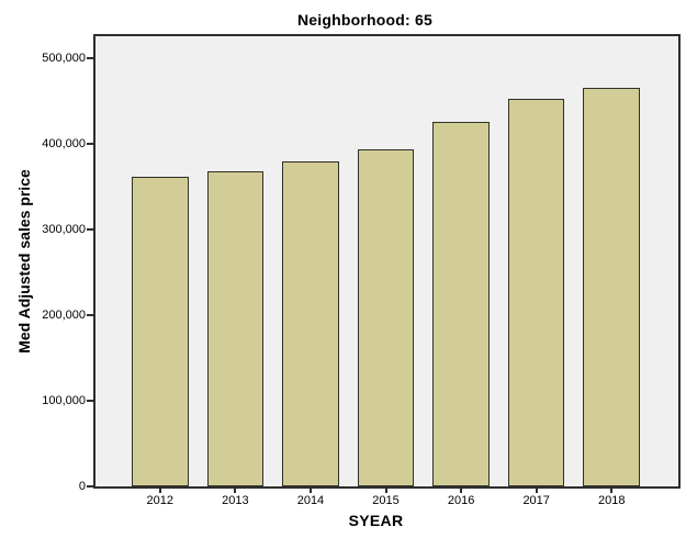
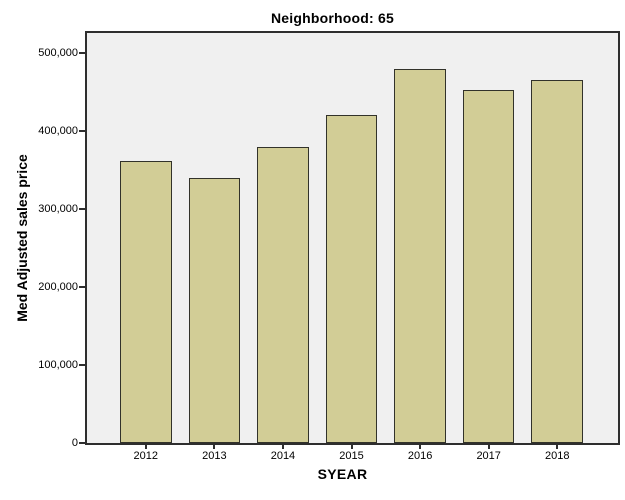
2013: 370000 -> 340000
2015: 390000 -> 420000
2016: 430000 -> 480000
